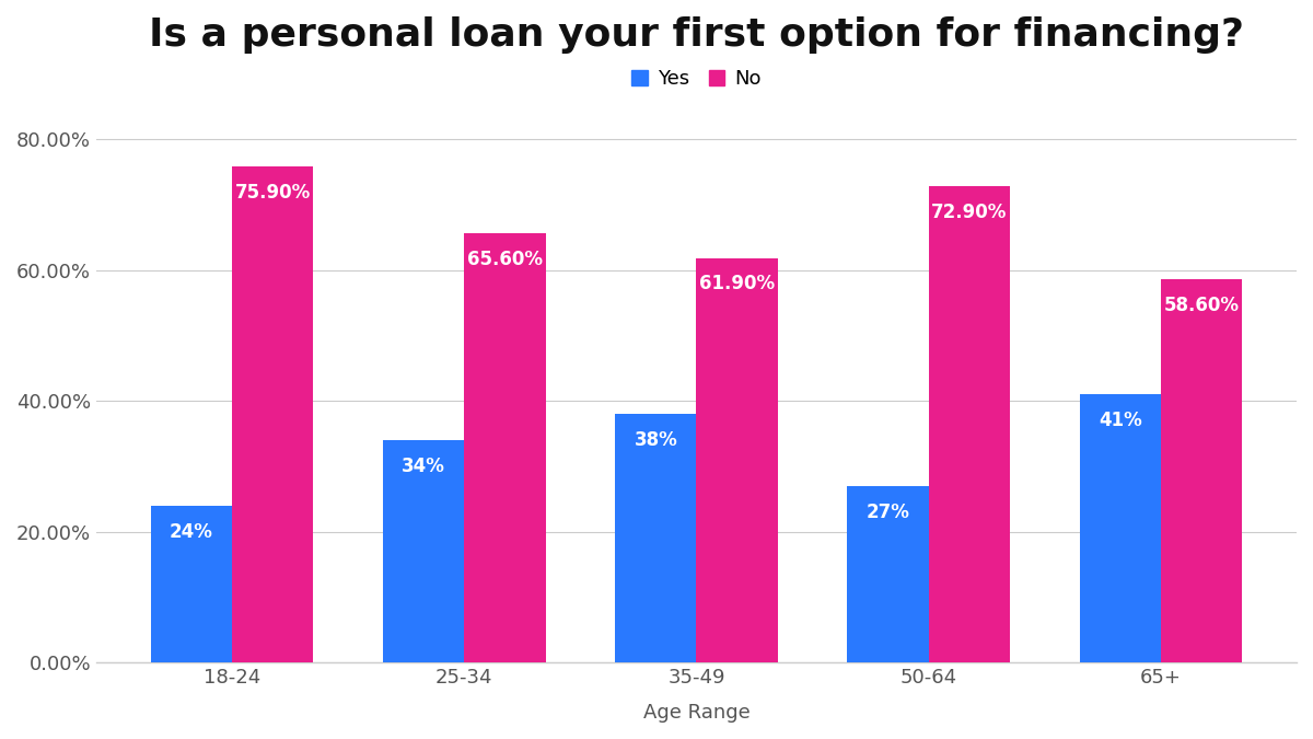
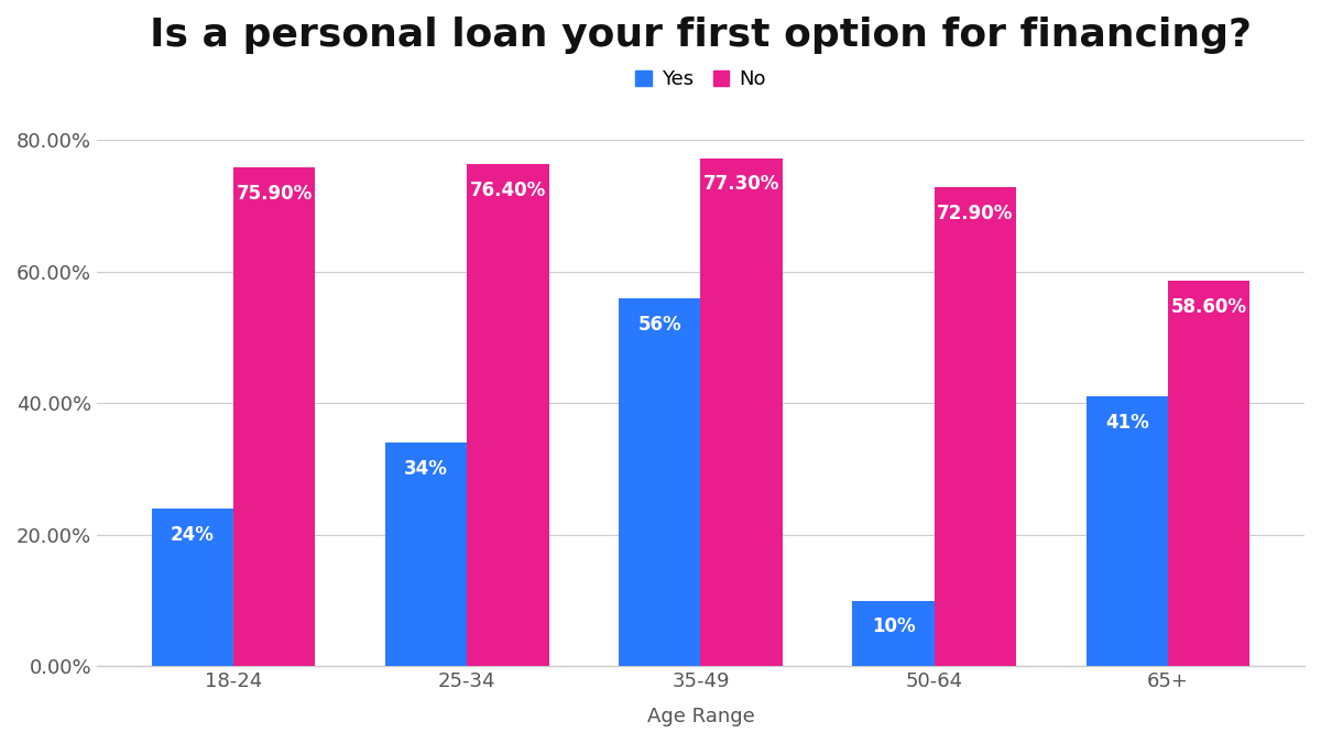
No/25-34: 65.60% -> 76.40%
Yes/35-49: 38% -> 56%
No/35-49: 61.90% -> 77.30%
Yes/50-64: 27% -> 10%
